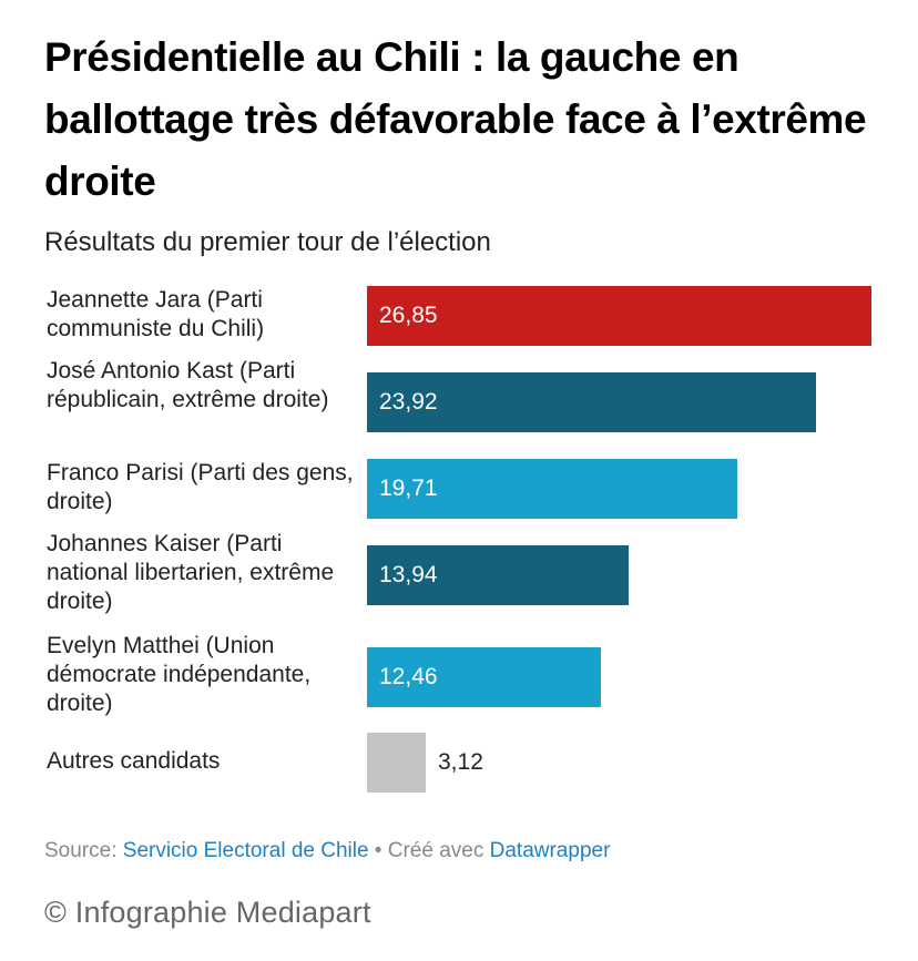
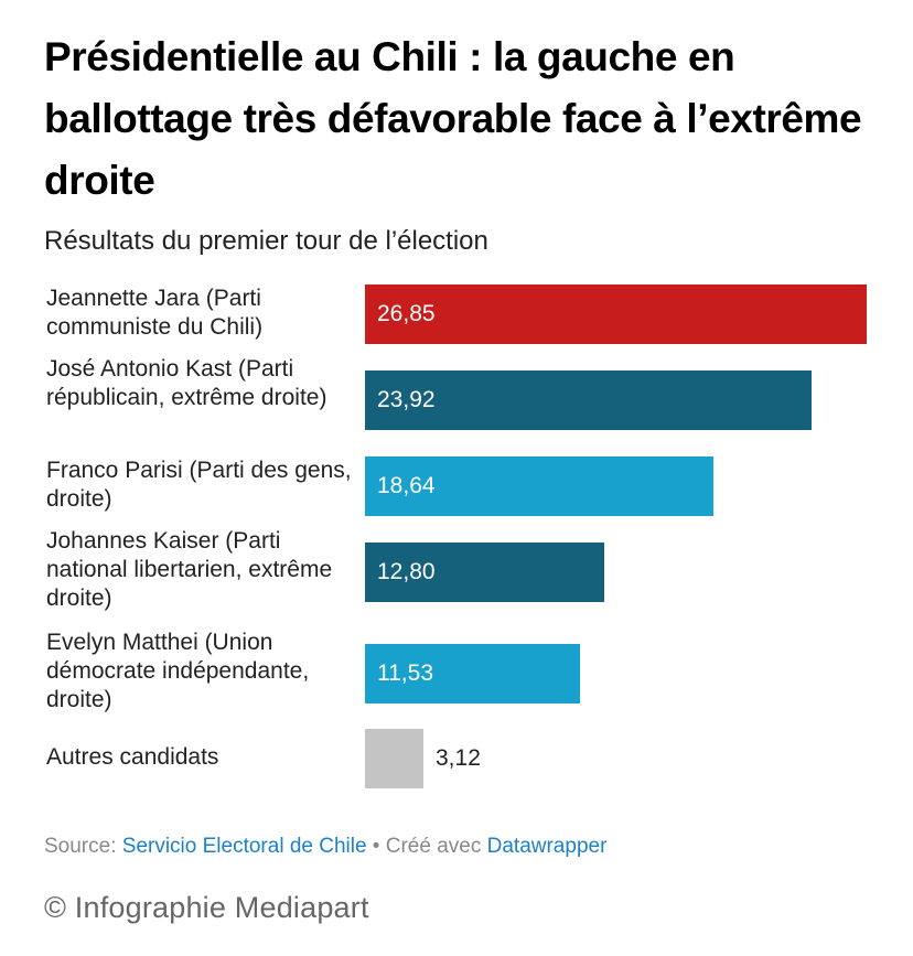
Franco Parisi (Parti des gens, droite): 19,71 -> 18,64
Johannes Kaiser (Parti national libertarien, extrême droite): 13,94 -> 12,80
Evelyn Matthei (Union démocrate indépendante, droite): 12,46 -> 11,53
